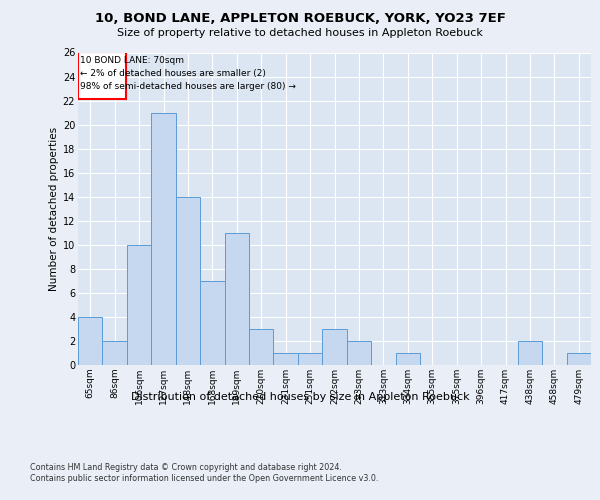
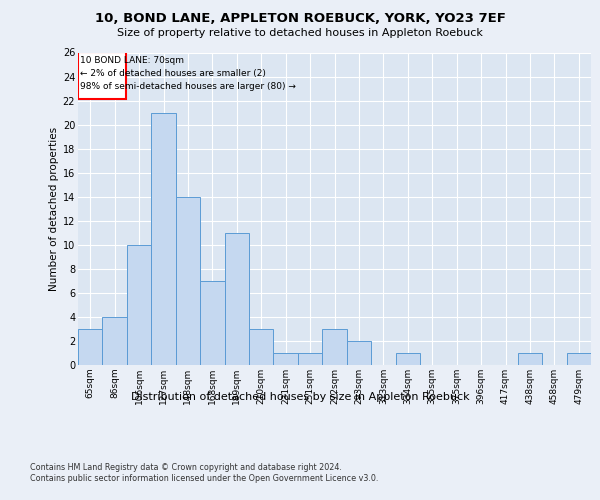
65sqm: 4 -> 3
86sqm: 2 -> 4
438sqm: 2 -> 1
